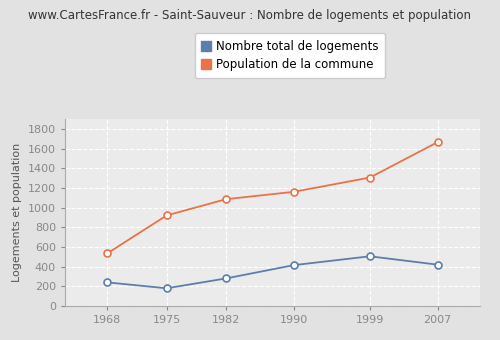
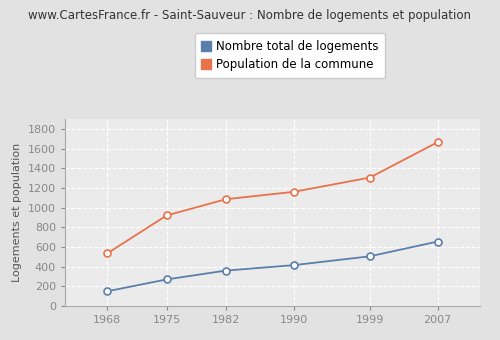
Nombre total de logements/1968: 240 -> 150
Nombre total de logements/1975: 180 -> 270
Nombre total de logements/1982: 280 -> 360
Nombre total de logements/2007: 420 -> 660
